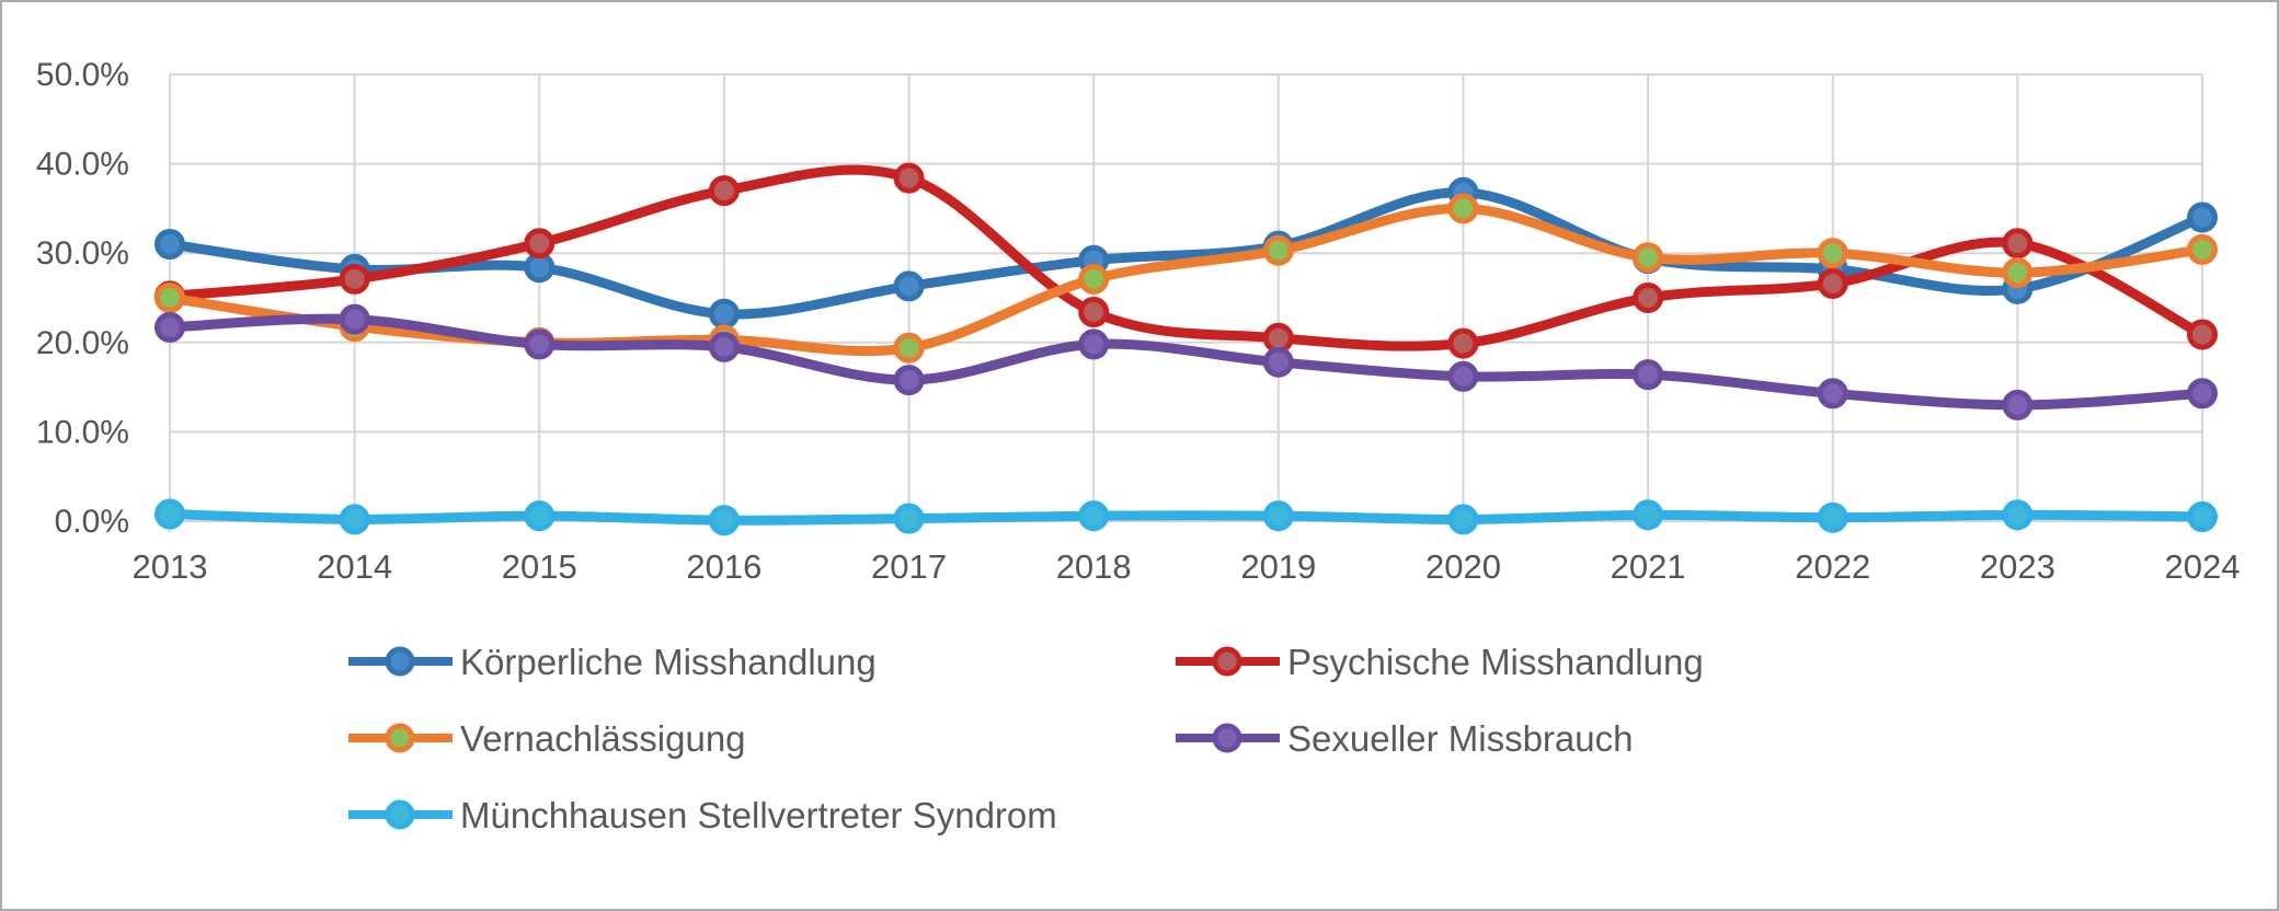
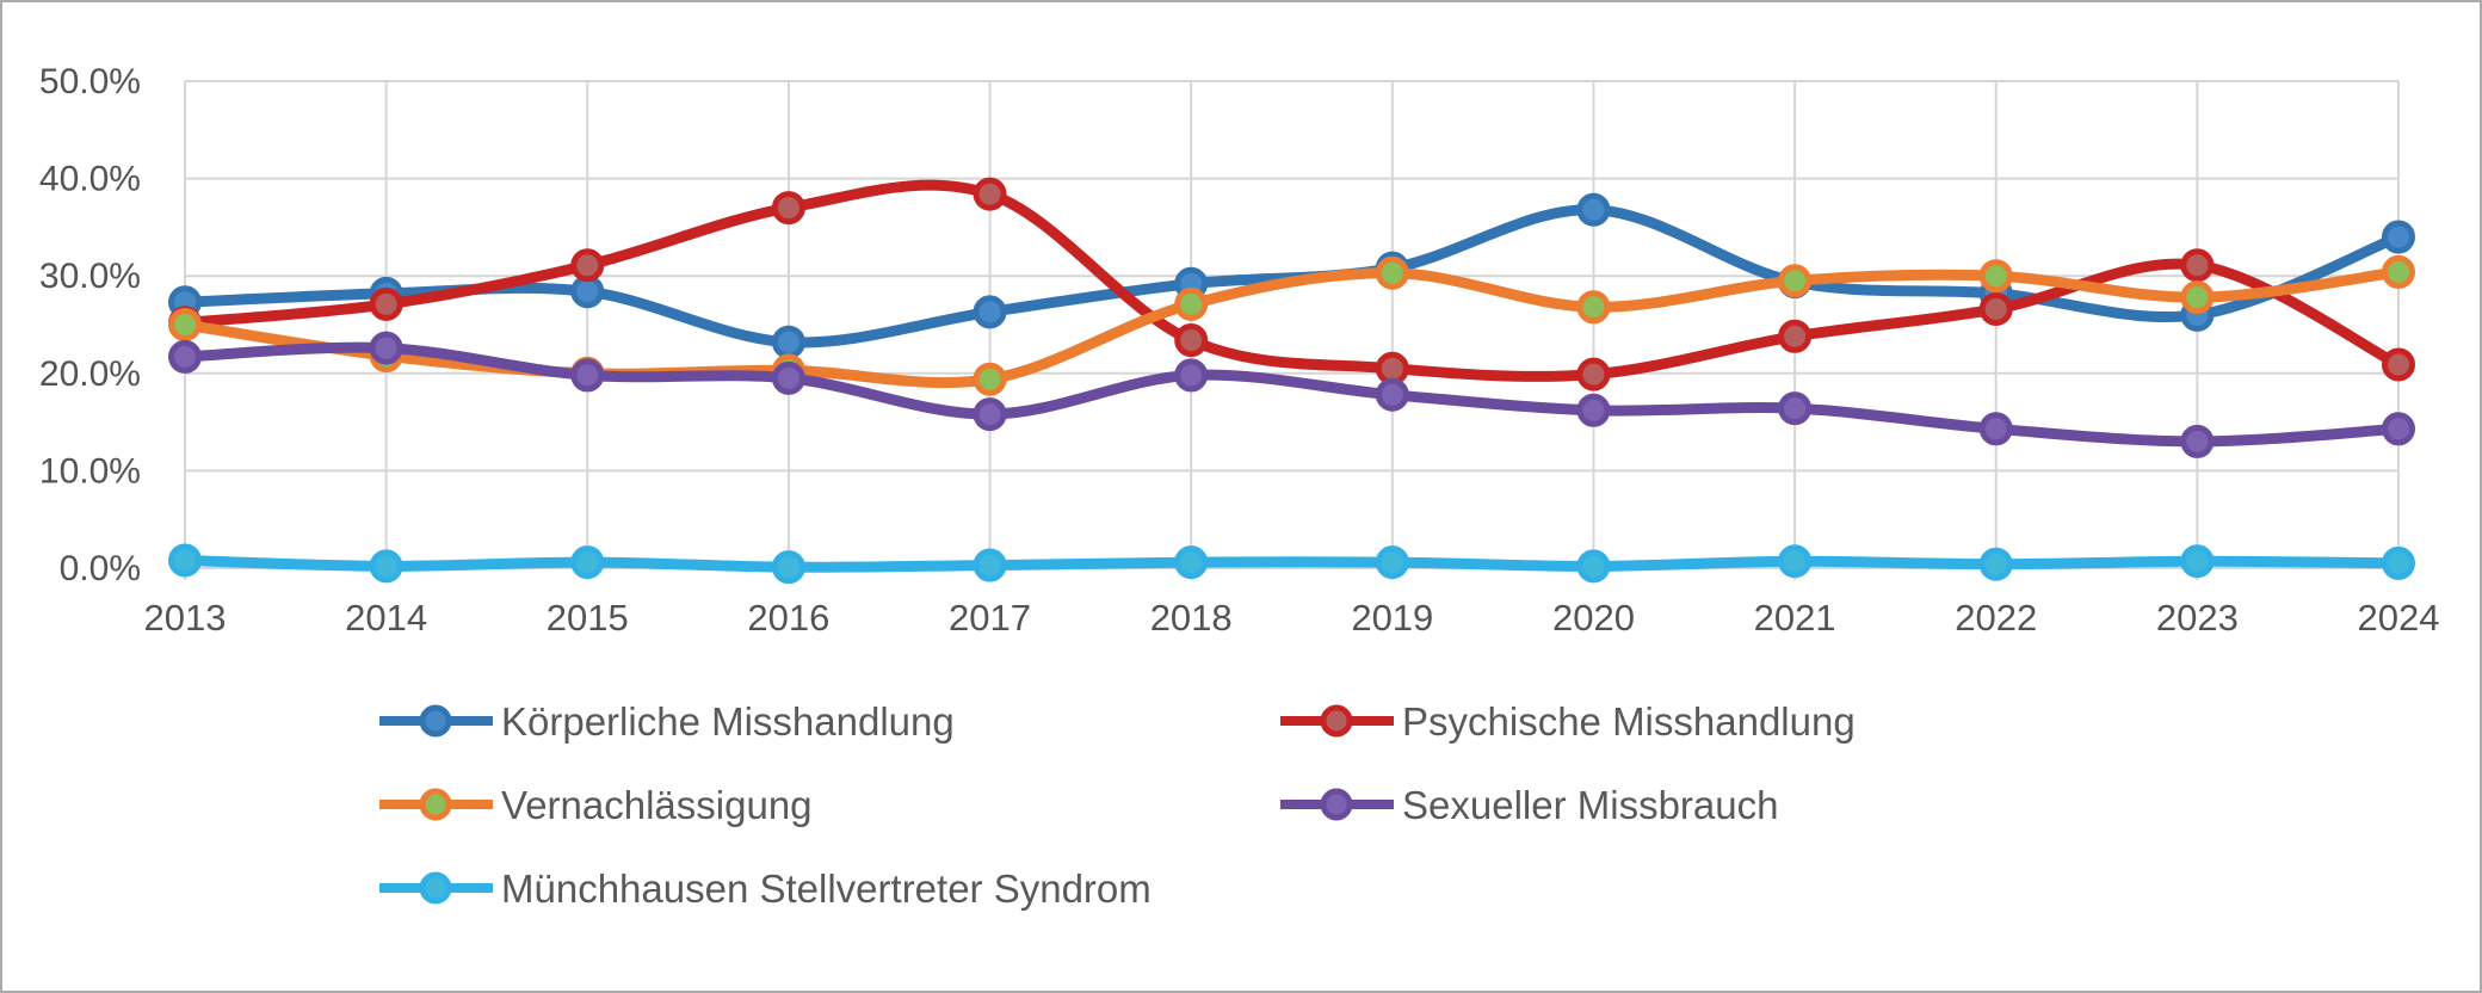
Körperliche Misshandlung/2013: 31% -> 27%
Vernachlässigung/2020: 35% -> 27%
Psychische Misshandlung/2021: 25% -> 24%
